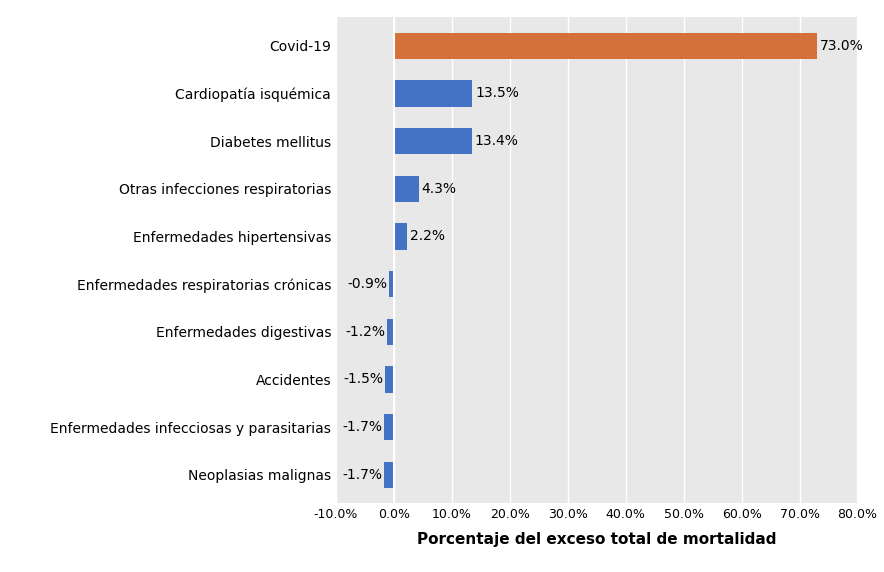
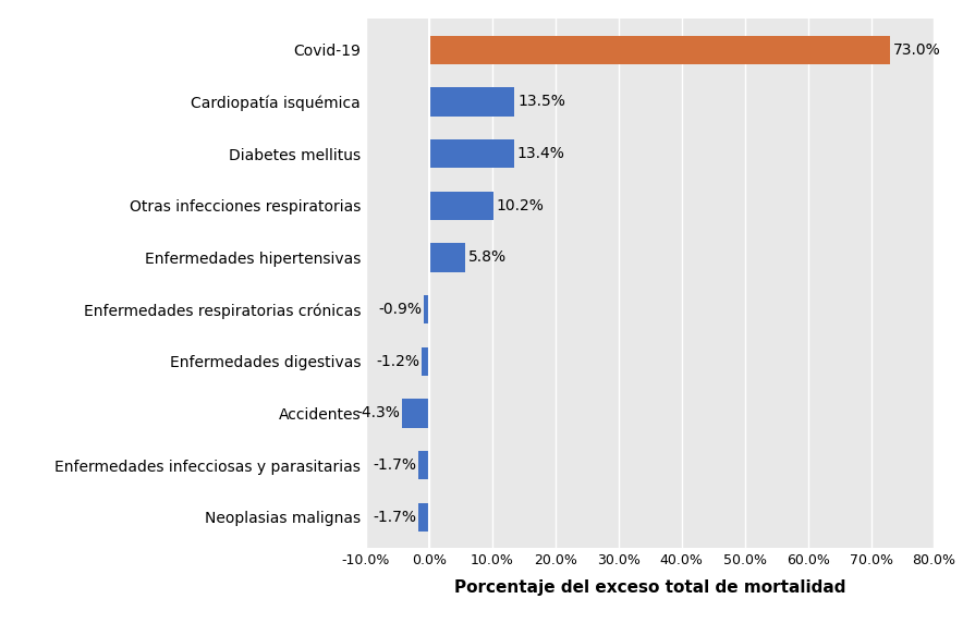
Otras infecciones respiratorias: 4.3% -> 10.2%
Enfermedades hipertensivas: 2.2% -> 5.8%
Accidentes: -1.5% -> -4.3%
